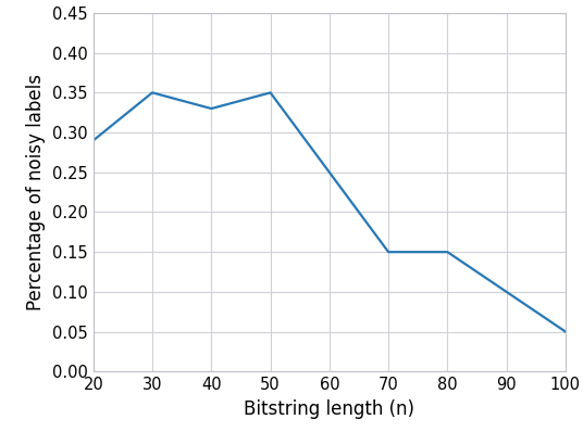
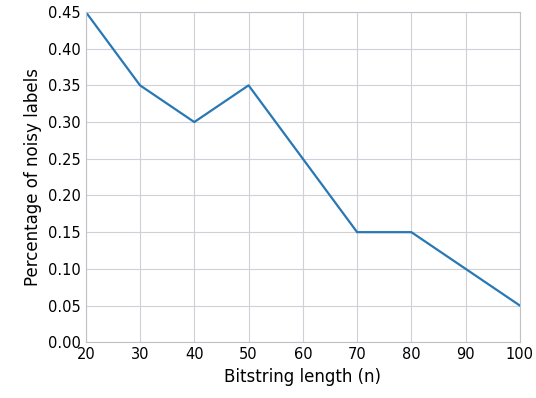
20: 0.29 -> 0.45
40: 0.33 -> 0.30
